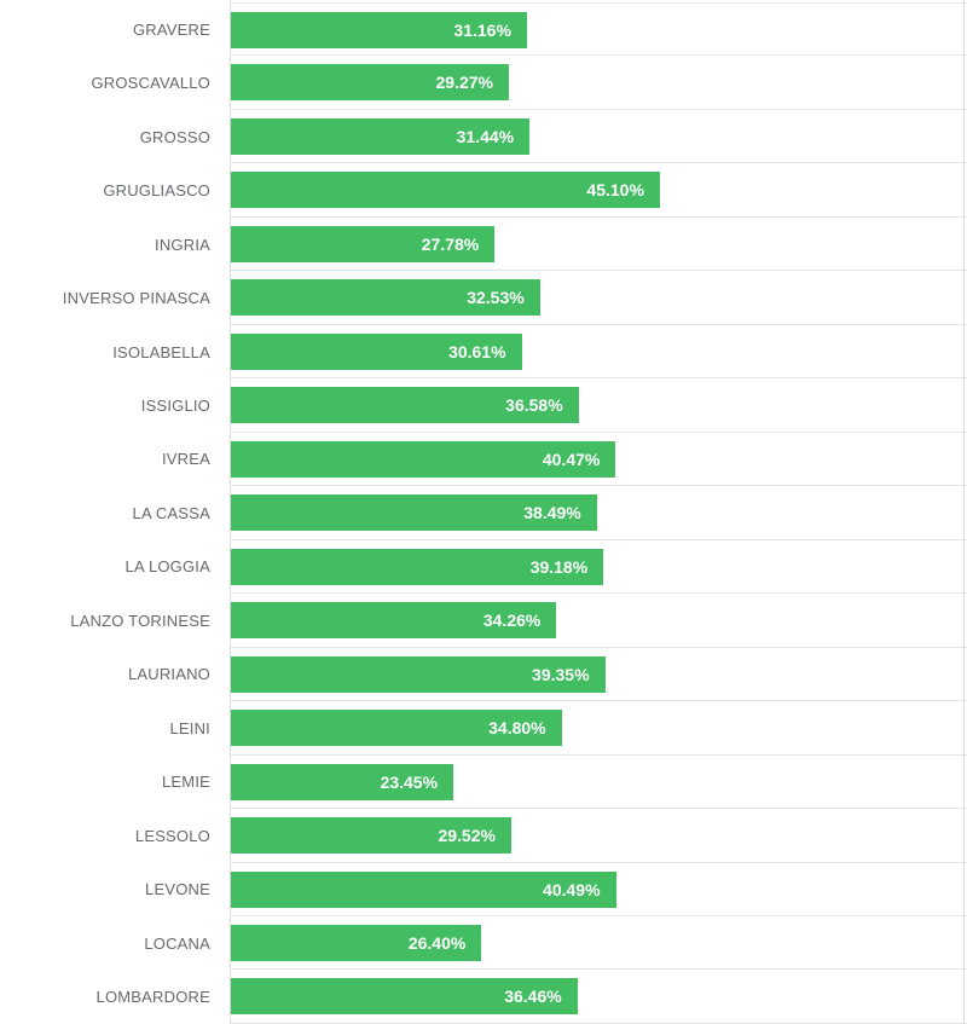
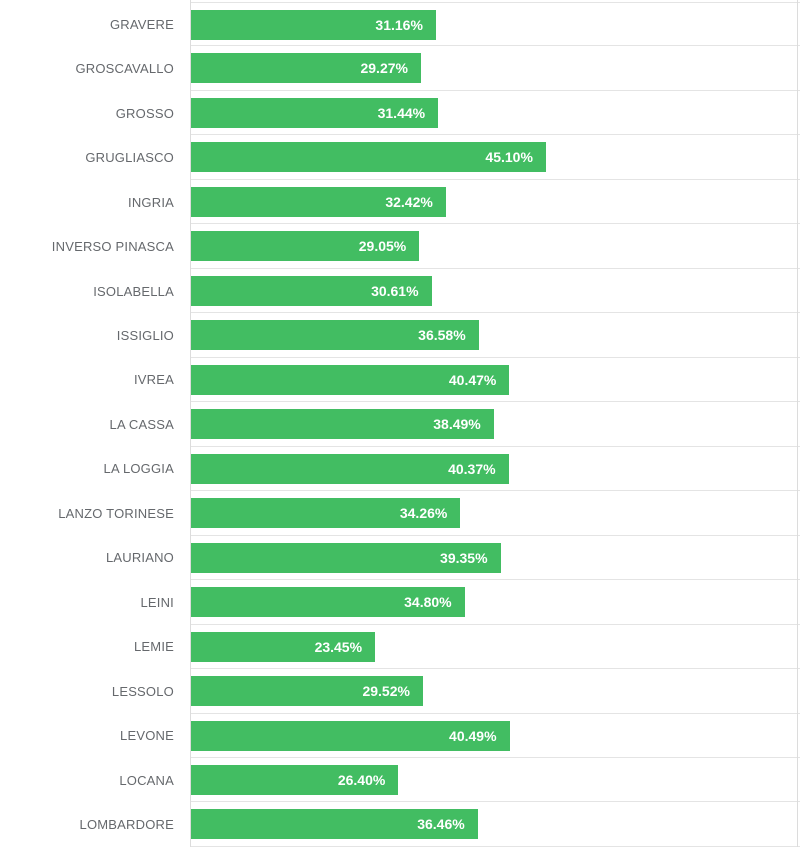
INGRIA: 27.78% -> 32.42%
INVERSO PINASCA: 32.53% -> 29.05%
LA LOGGIA: 39.18% -> 40.37%
